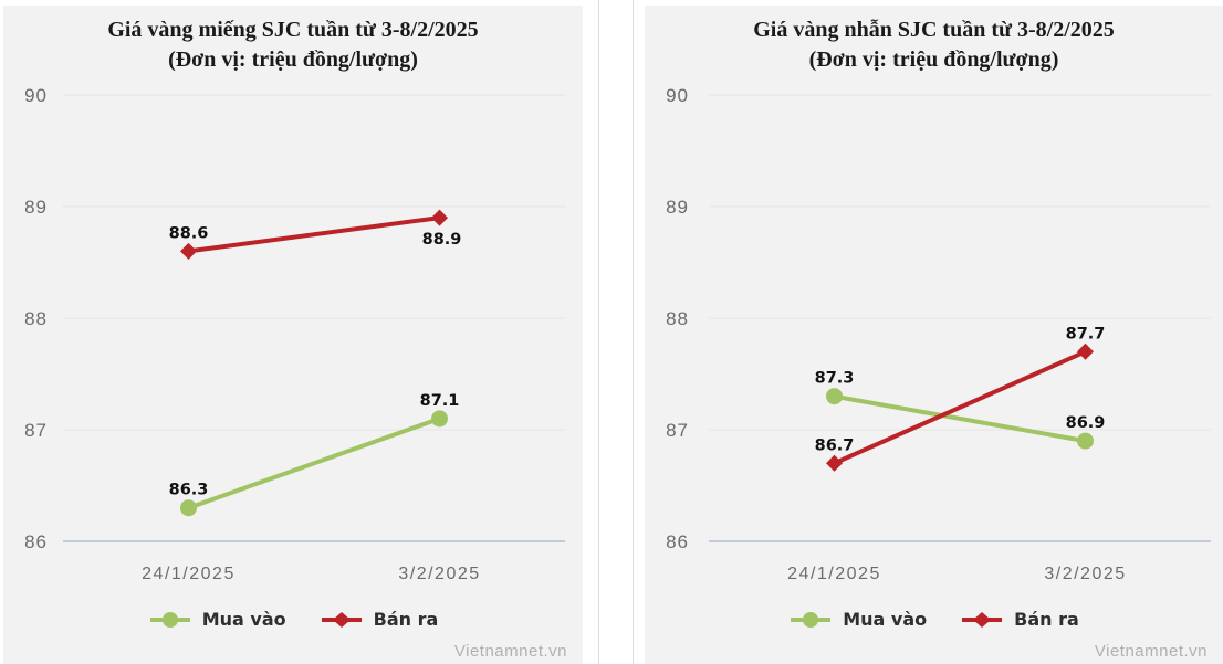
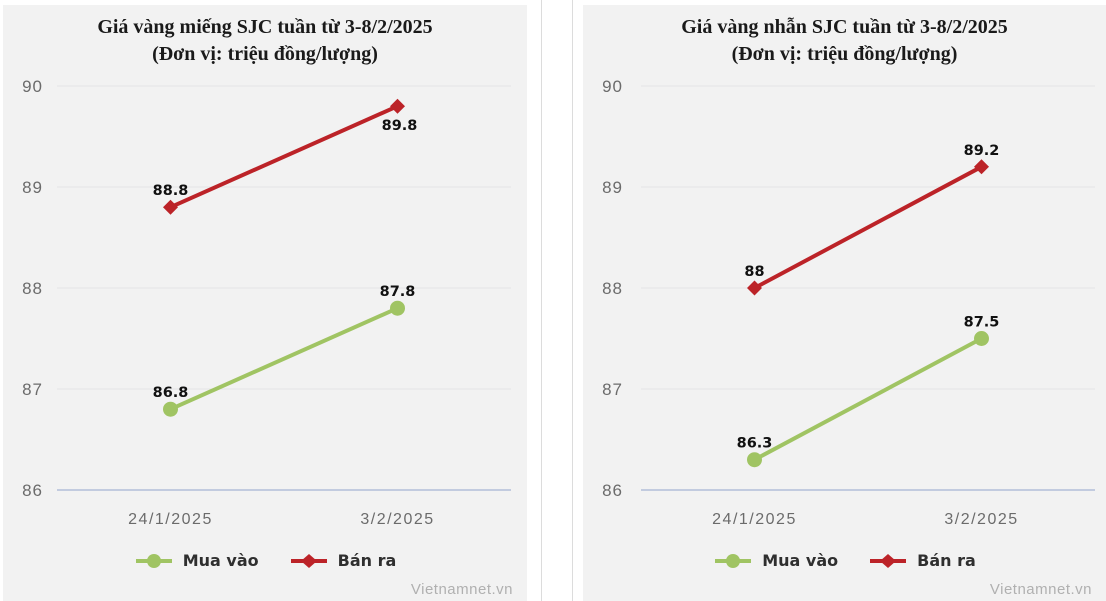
Giá vàng miếng SJC tuần từ 3-8/2/2025/Mua vào/24/1/2025: 86.3 -> 86.8
Giá vàng miếng SJC tuần từ 3-8/2/2025/Bán ra/24/1/2025: 88.6 -> 88.8
Giá vàng miếng SJC tuần từ 3-8/2/2025/Mua vào/3/2/2025: 87.1 -> 87.8
Giá vàng miếng SJC tuần từ 3-8/2/2025/Bán ra/3/2/2025: 88.9 -> 89.8
Giá vàng nhẫn SJC tuần từ 3-8/2/2025/Mua vào/24/1/2025: 87.3 -> 86.3
Giá vàng nhẫn SJC tuần từ 3-8/2/2025/Bán ra/24/1/2025: 86.7 -> 88
Giá vàng nhẫn SJC tuần từ 3-8/2/2025/Mua vào/3/2/2025: 86.9 -> 87.5
Giá vàng nhẫn SJC tuần từ 3-8/2/2025/Bán ra/3/2/2025: 87.7 -> 89.2
